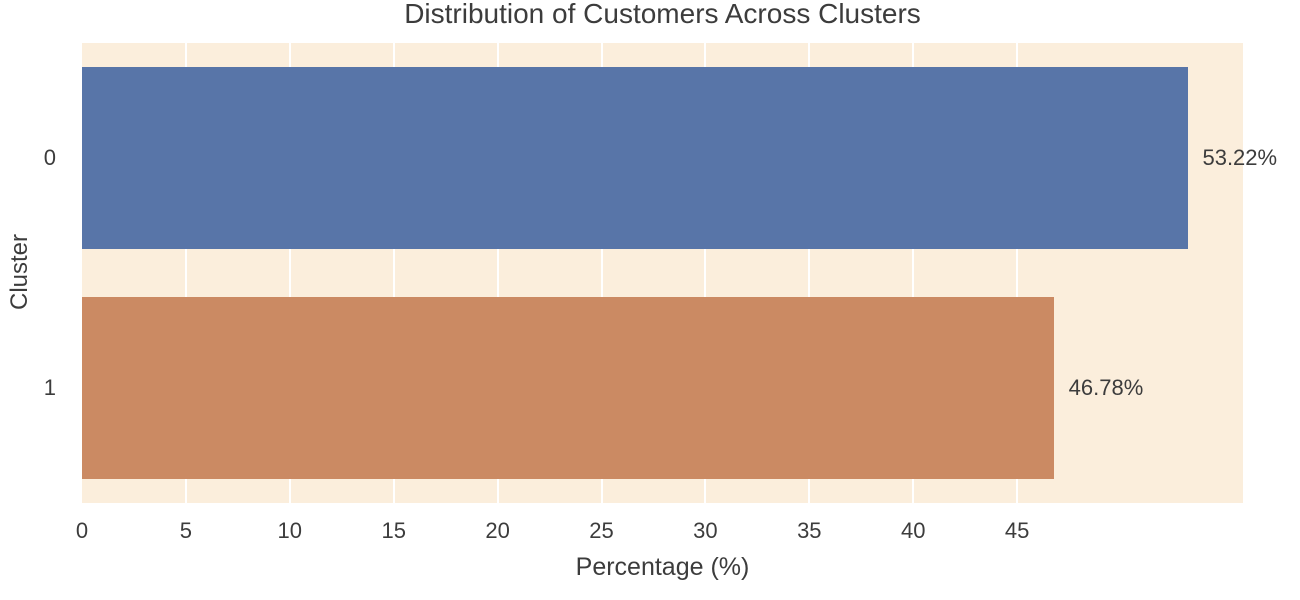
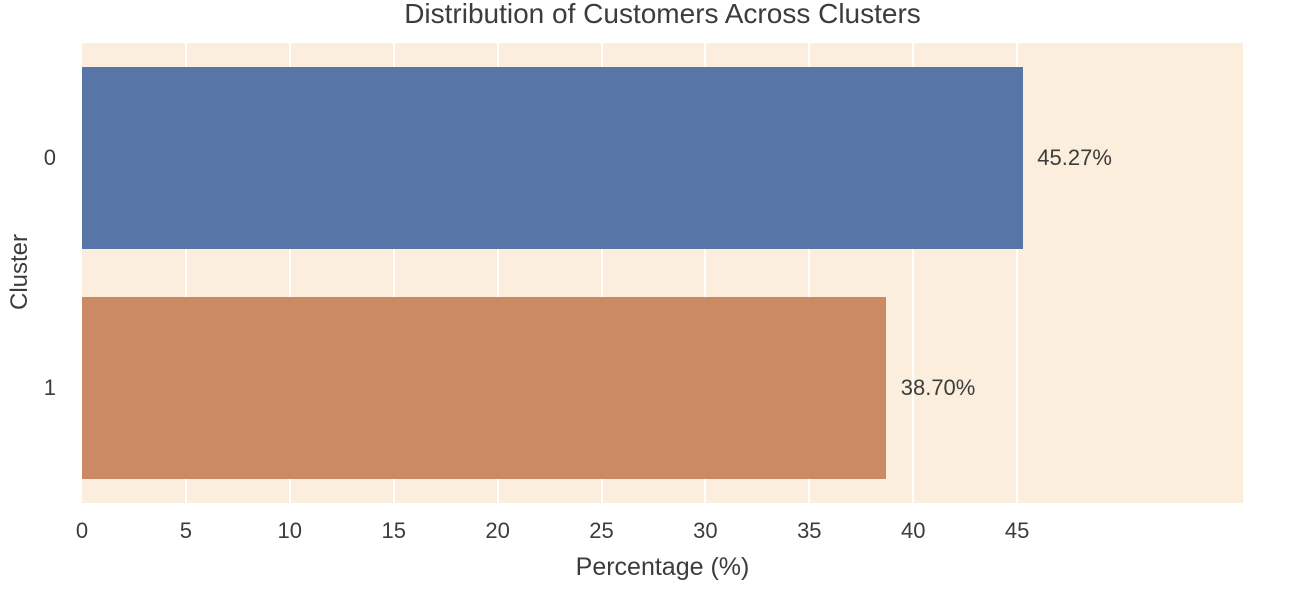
0: 53.22% -> 45.27%
1: 46.78% -> 38.70%
